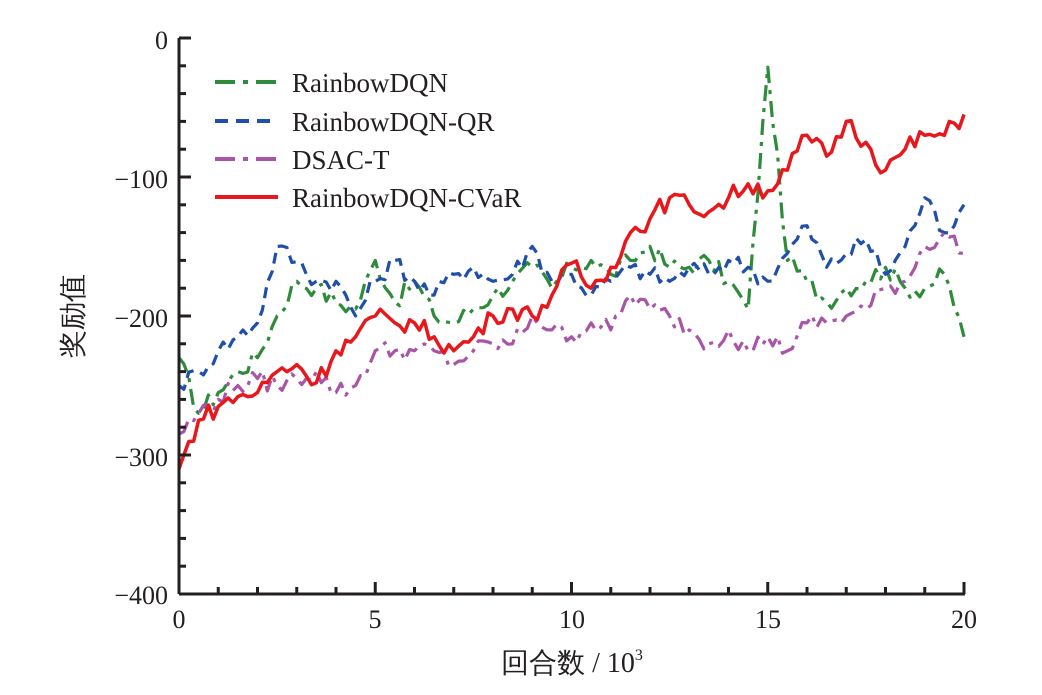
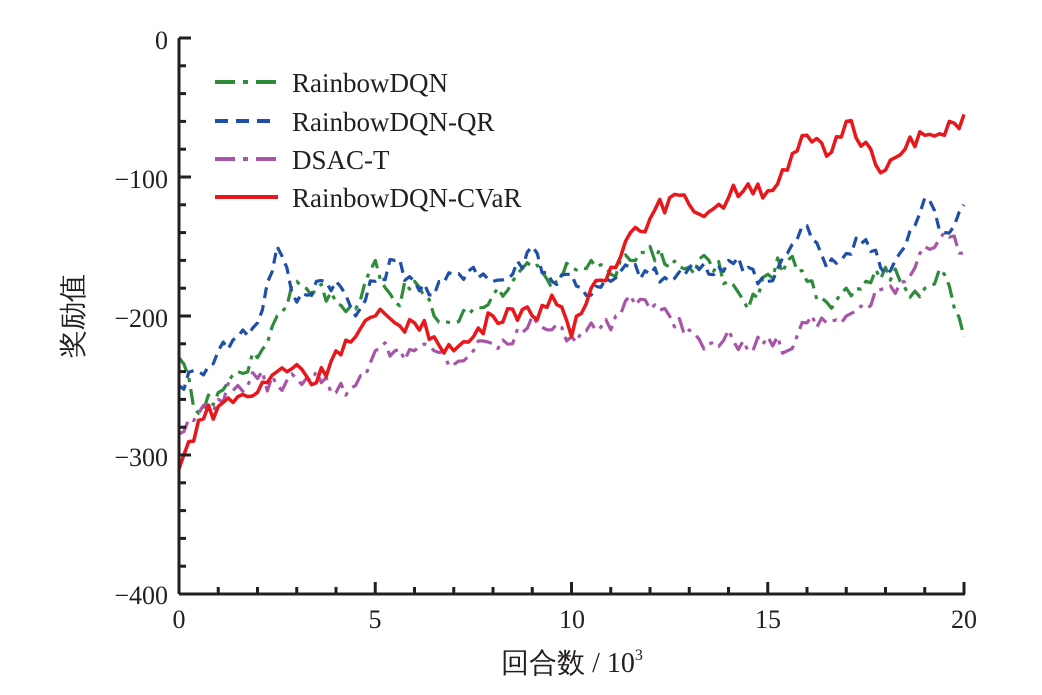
RainbowDQN-QR/3: -161 -> -190
RainbowDQN-CVaR/10: -162 -> -215
RainbowDQN/15: -21 -> -170
